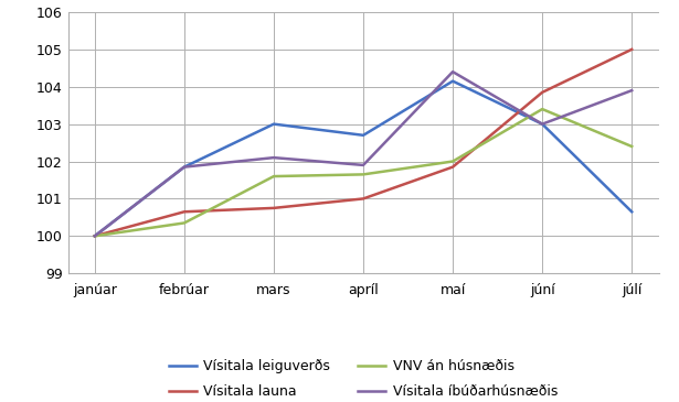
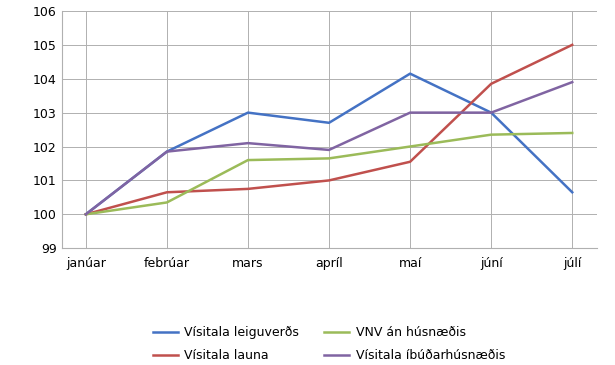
Vísitala launa/maí: 101.85 -> 101.55
Vísitala íbúðarhúsnæðis/maí: 104.40 -> 103.00
VNV án húsnæðis/júní: 103.40 -> 102.35
